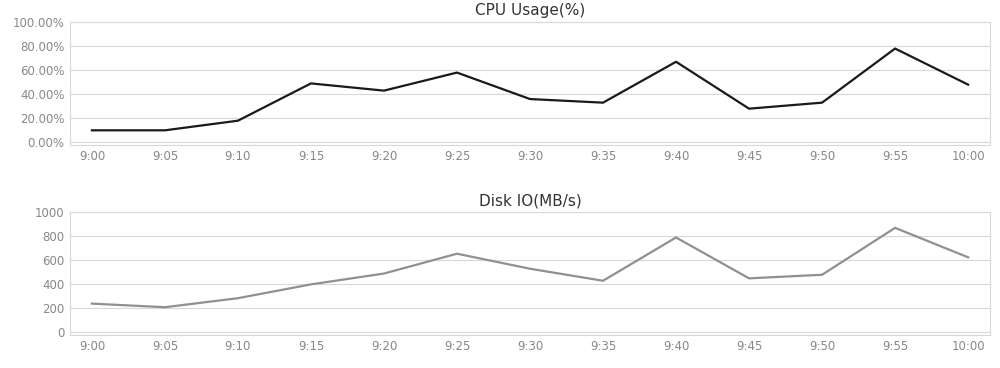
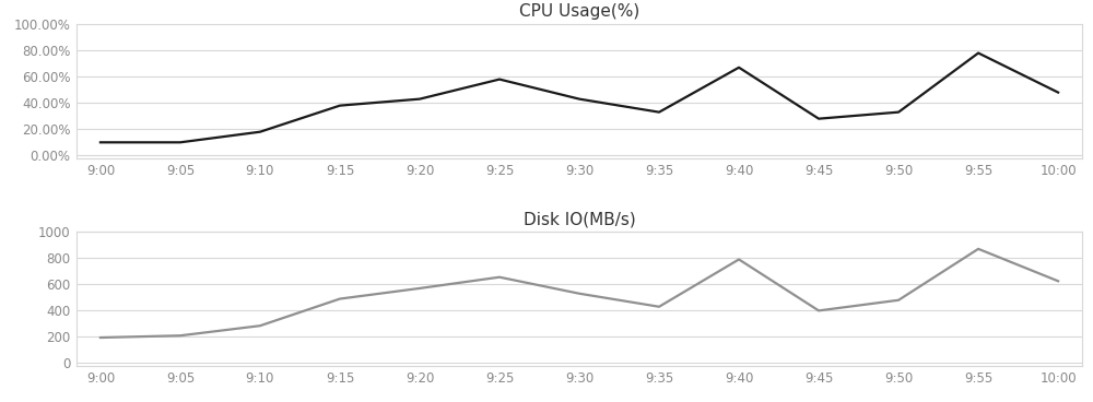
CPU Usage(%)/9:15: 49% -> 38%
CPU Usage(%)/9:30: 36% -> 43%
Disk IO(MB/s)/9:00: 240 -> 200
Disk IO(MB/s)/9:15: 400 -> 490
Disk IO(MB/s)/9:20: 490 -> 570
Disk IO(MB/s)/9:45: 450 -> 400
